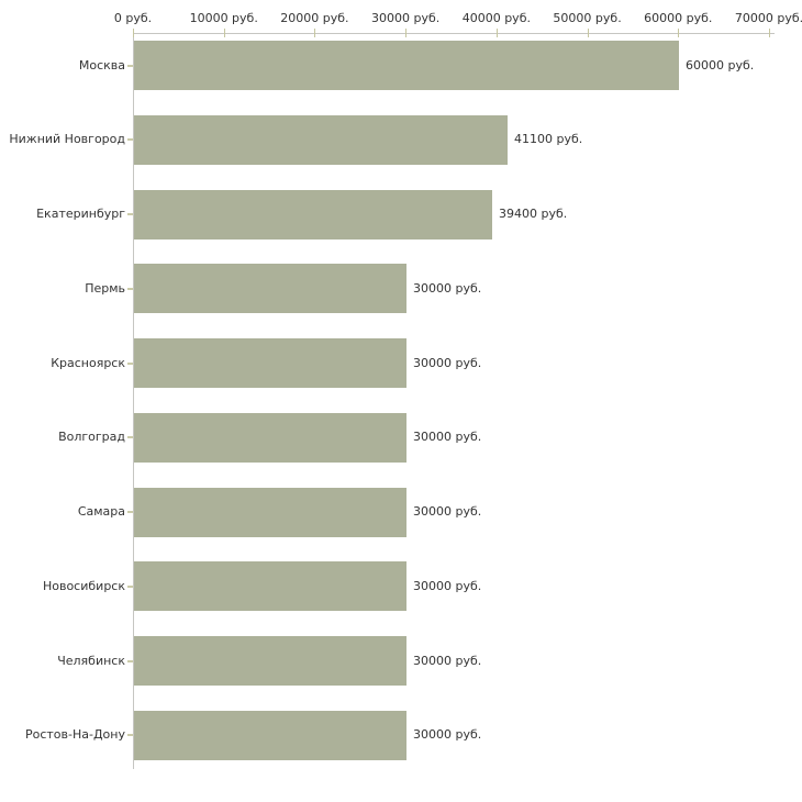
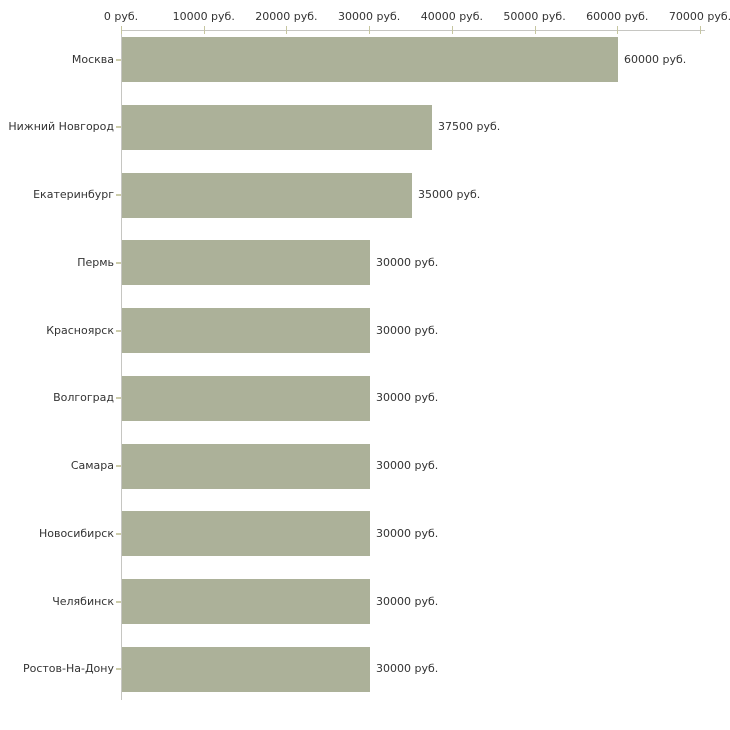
Нижний Новгород: 41100 -> 37500
Екатеринбург: 39400 -> 35000
